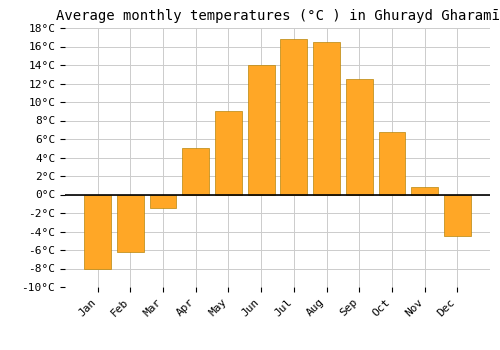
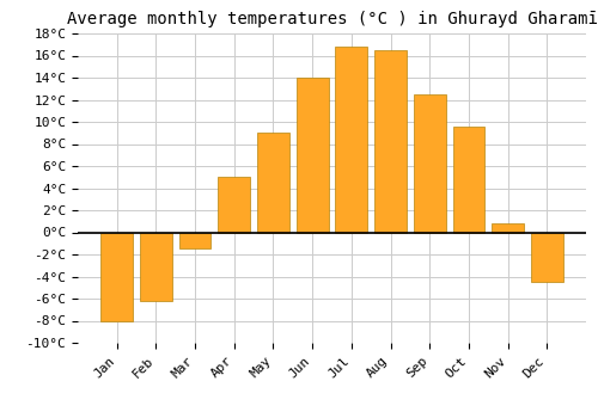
Oct: 6.8°C -> 9.6°C
